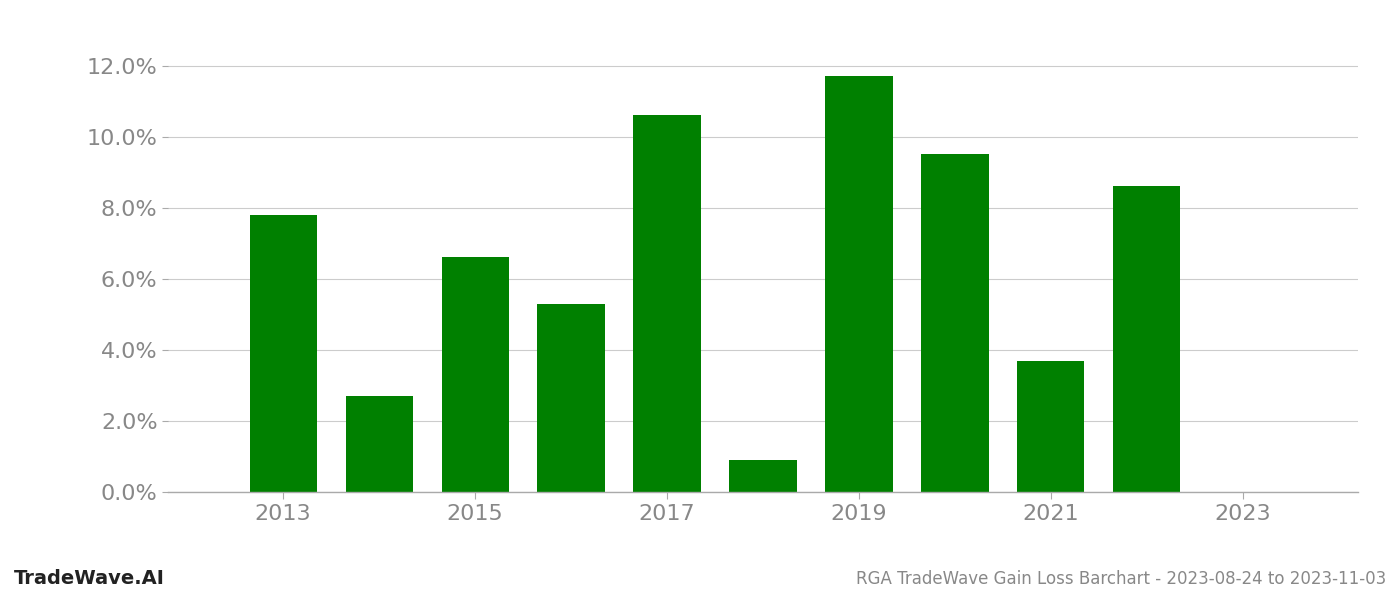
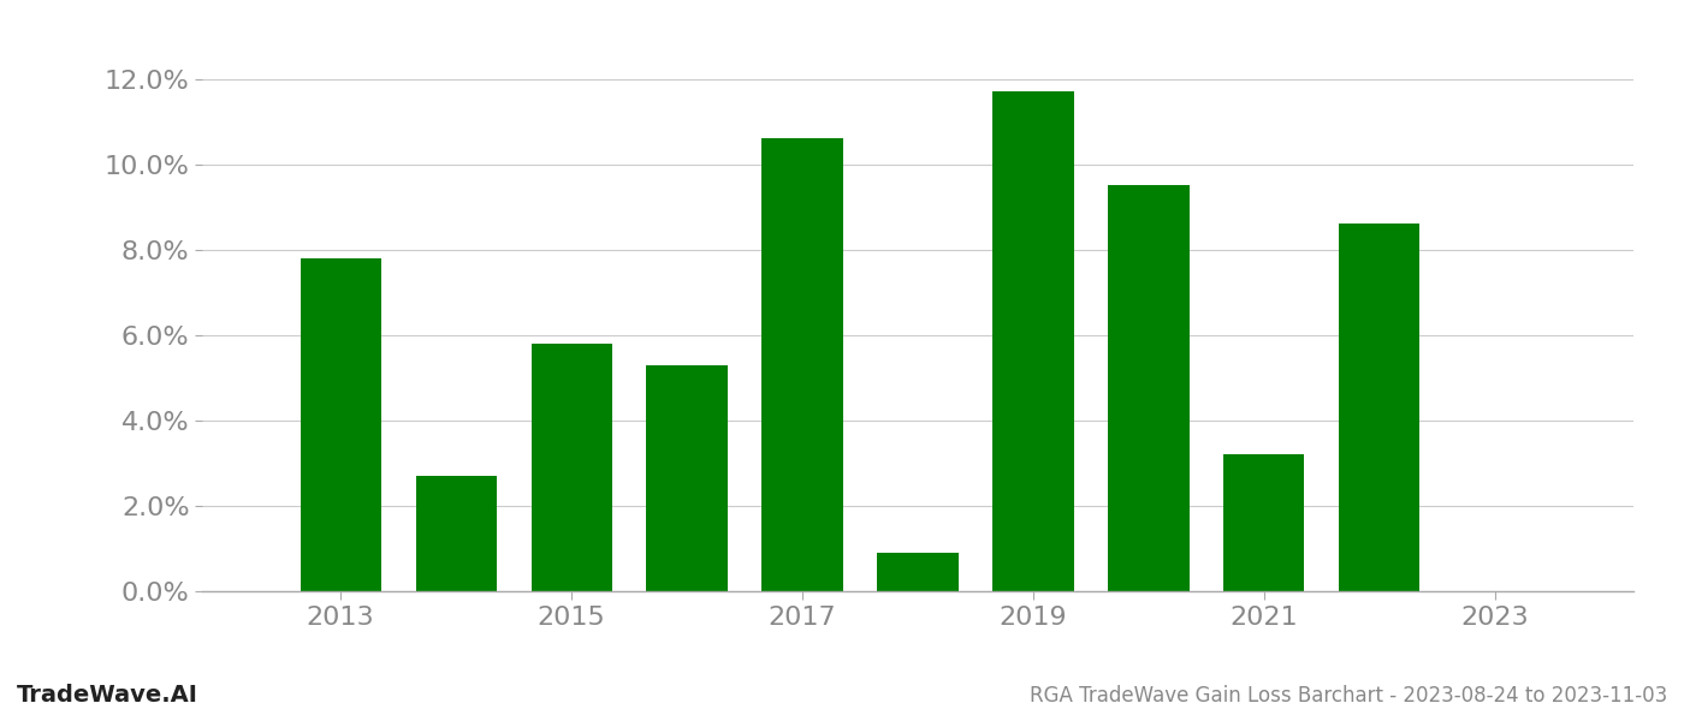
2015: 6.6% -> 5.8%
2021: 3.7% -> 3.2%
